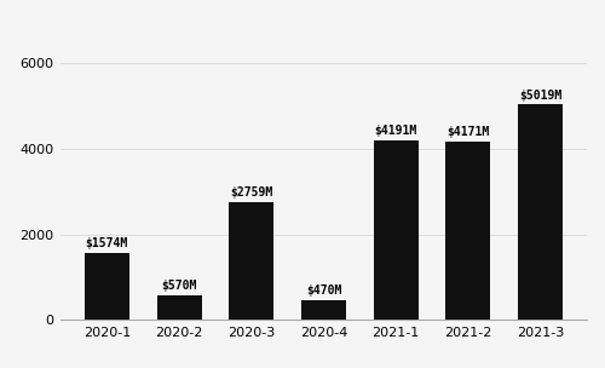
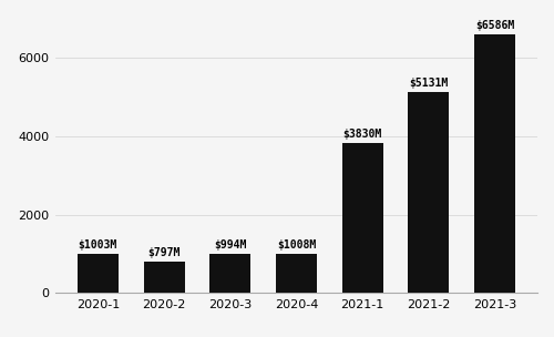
2020-1: $1574M -> $1003M
2020-2: $570M -> $797M
2020-3: $2759M -> $994M
2020-4: $470M -> $1008M
2021-1: $4191M -> $3830M
2021-2: $4171M -> $5131M
2021-3: $5019M -> $6586M
